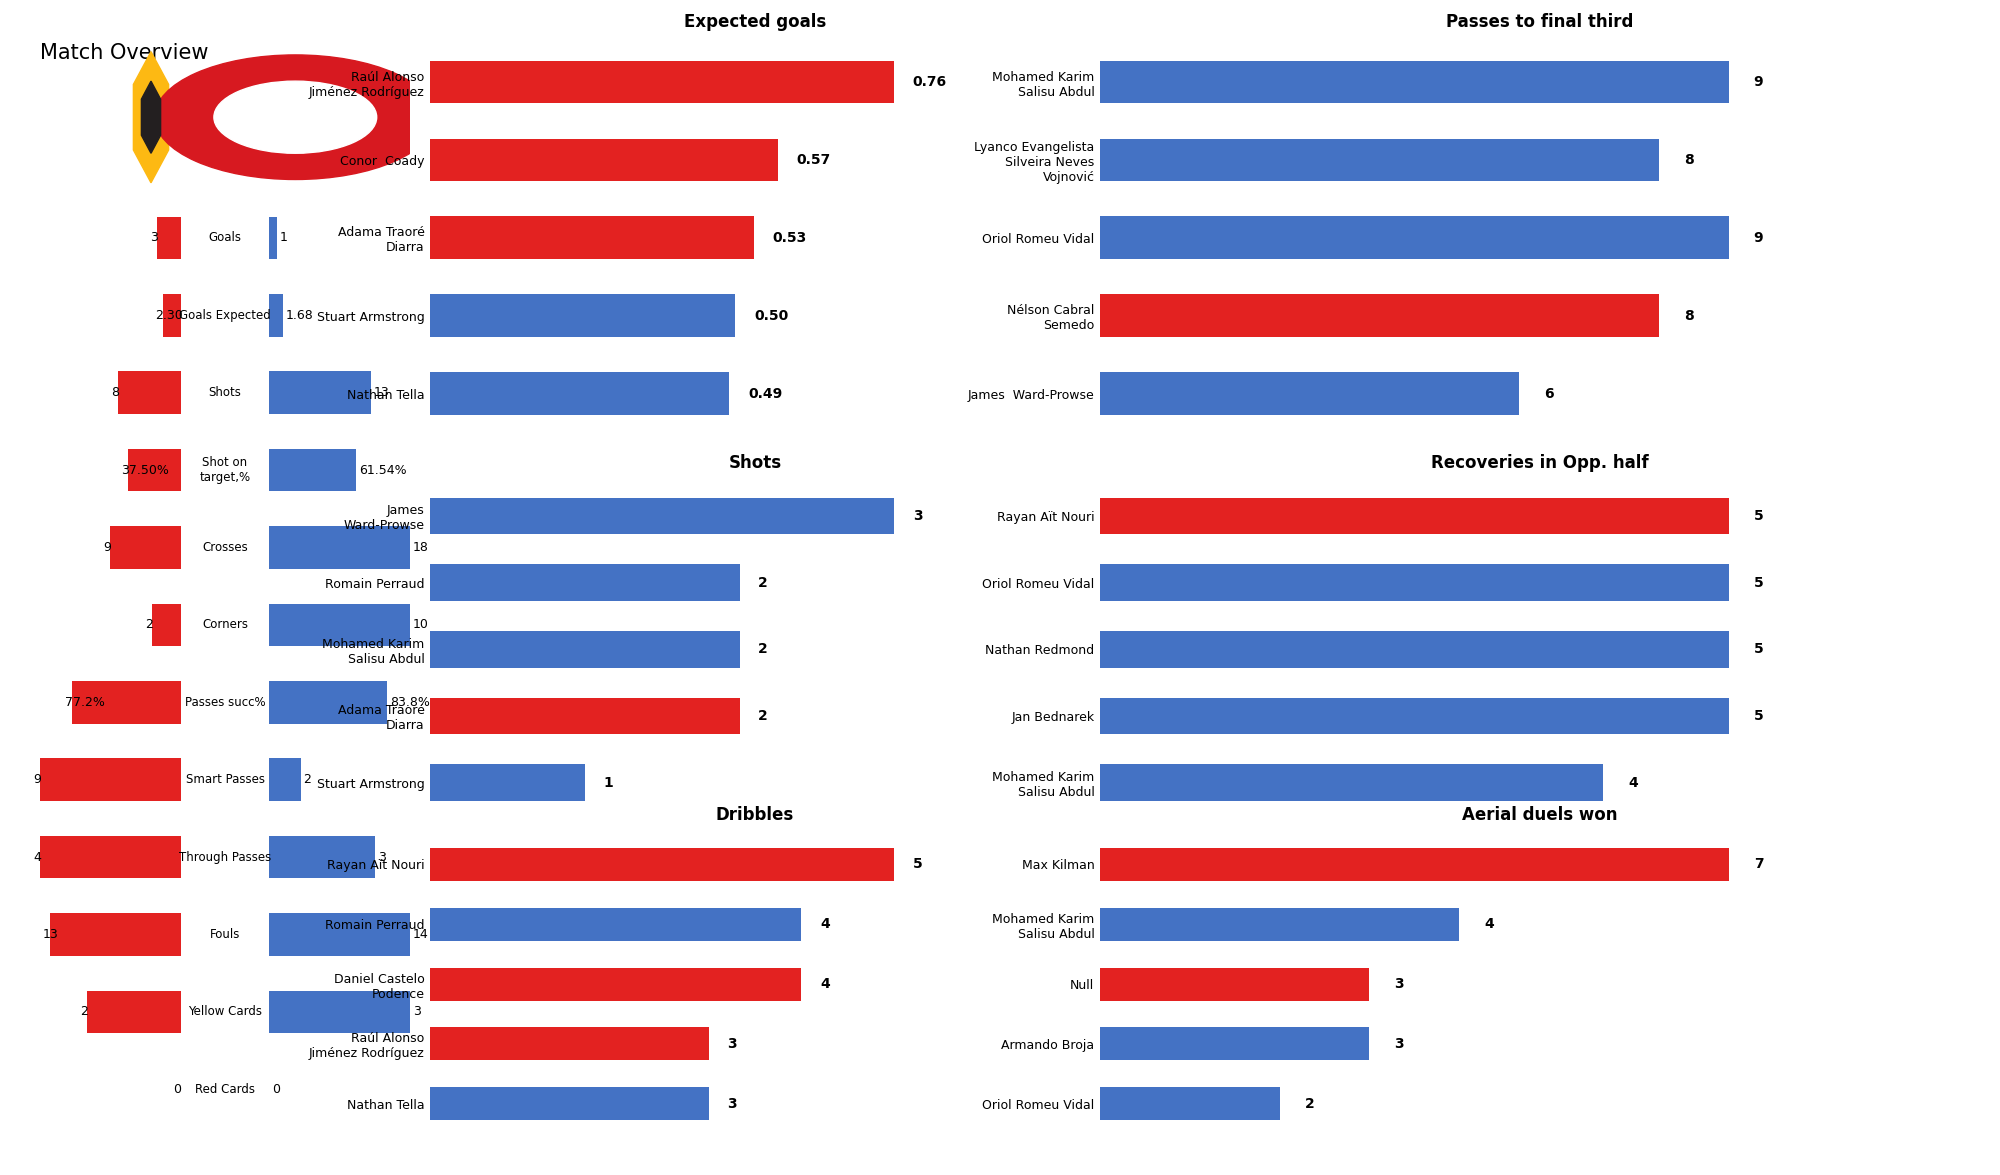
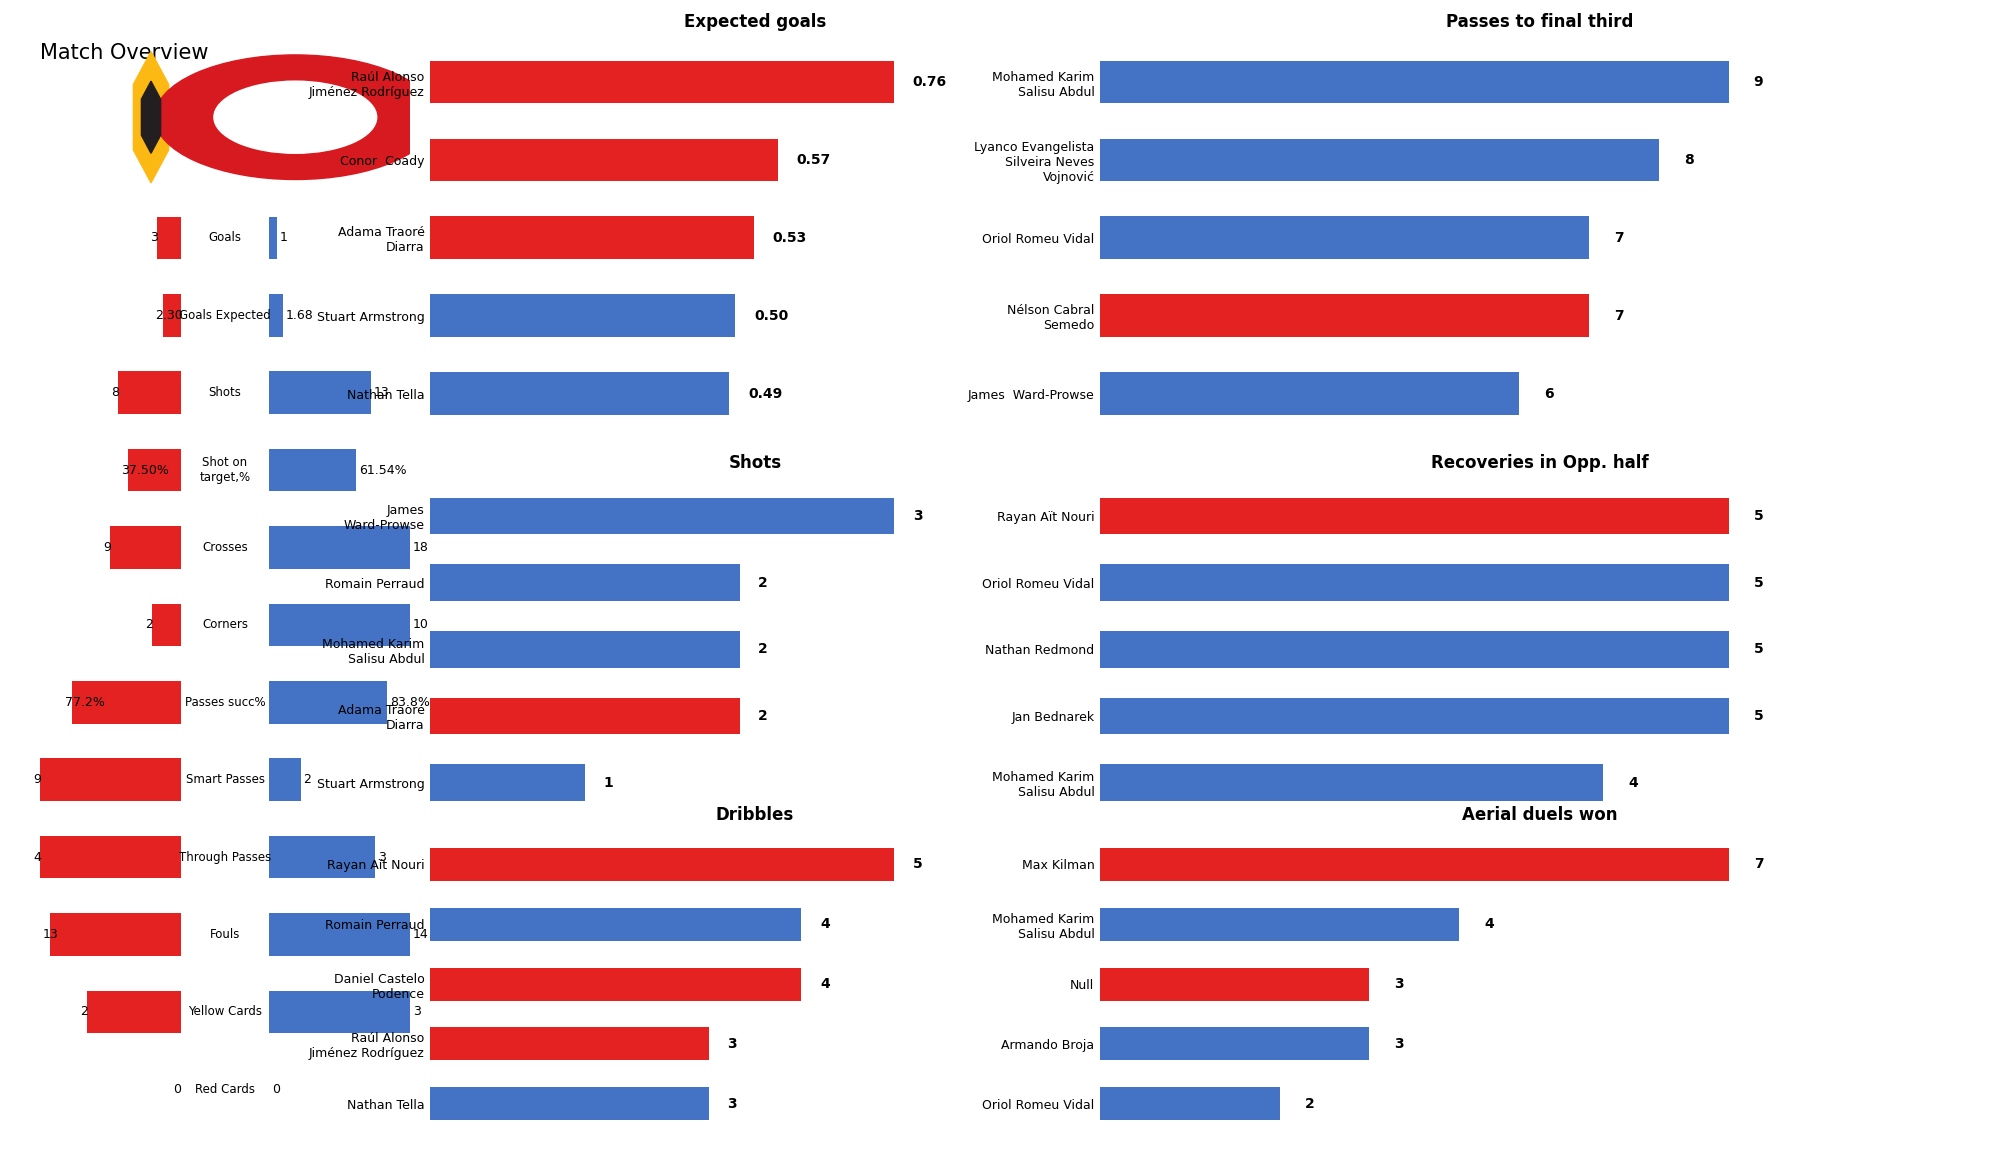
Passes to final third/Oriol Romeu Vidal: 9 -> 7
Passes to final third/Nélson Cabral Semedo: 8 -> 7
